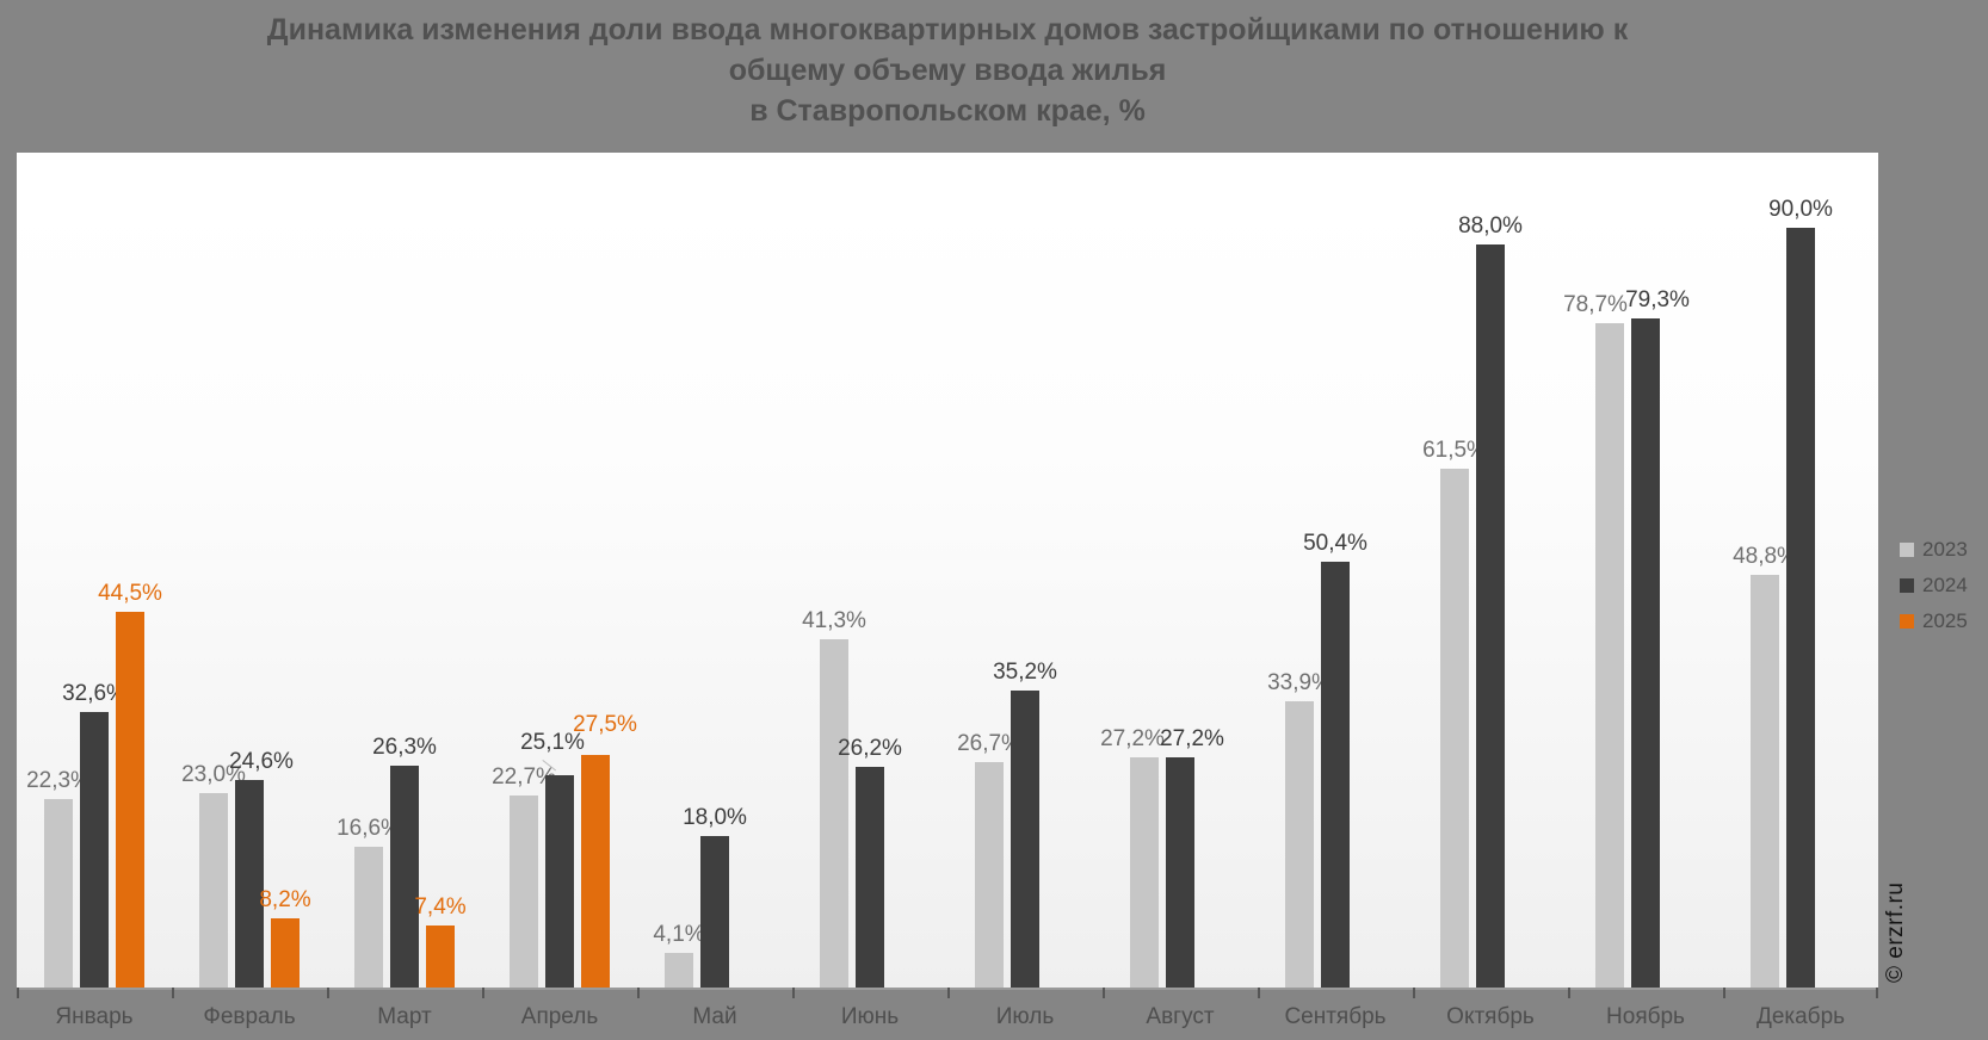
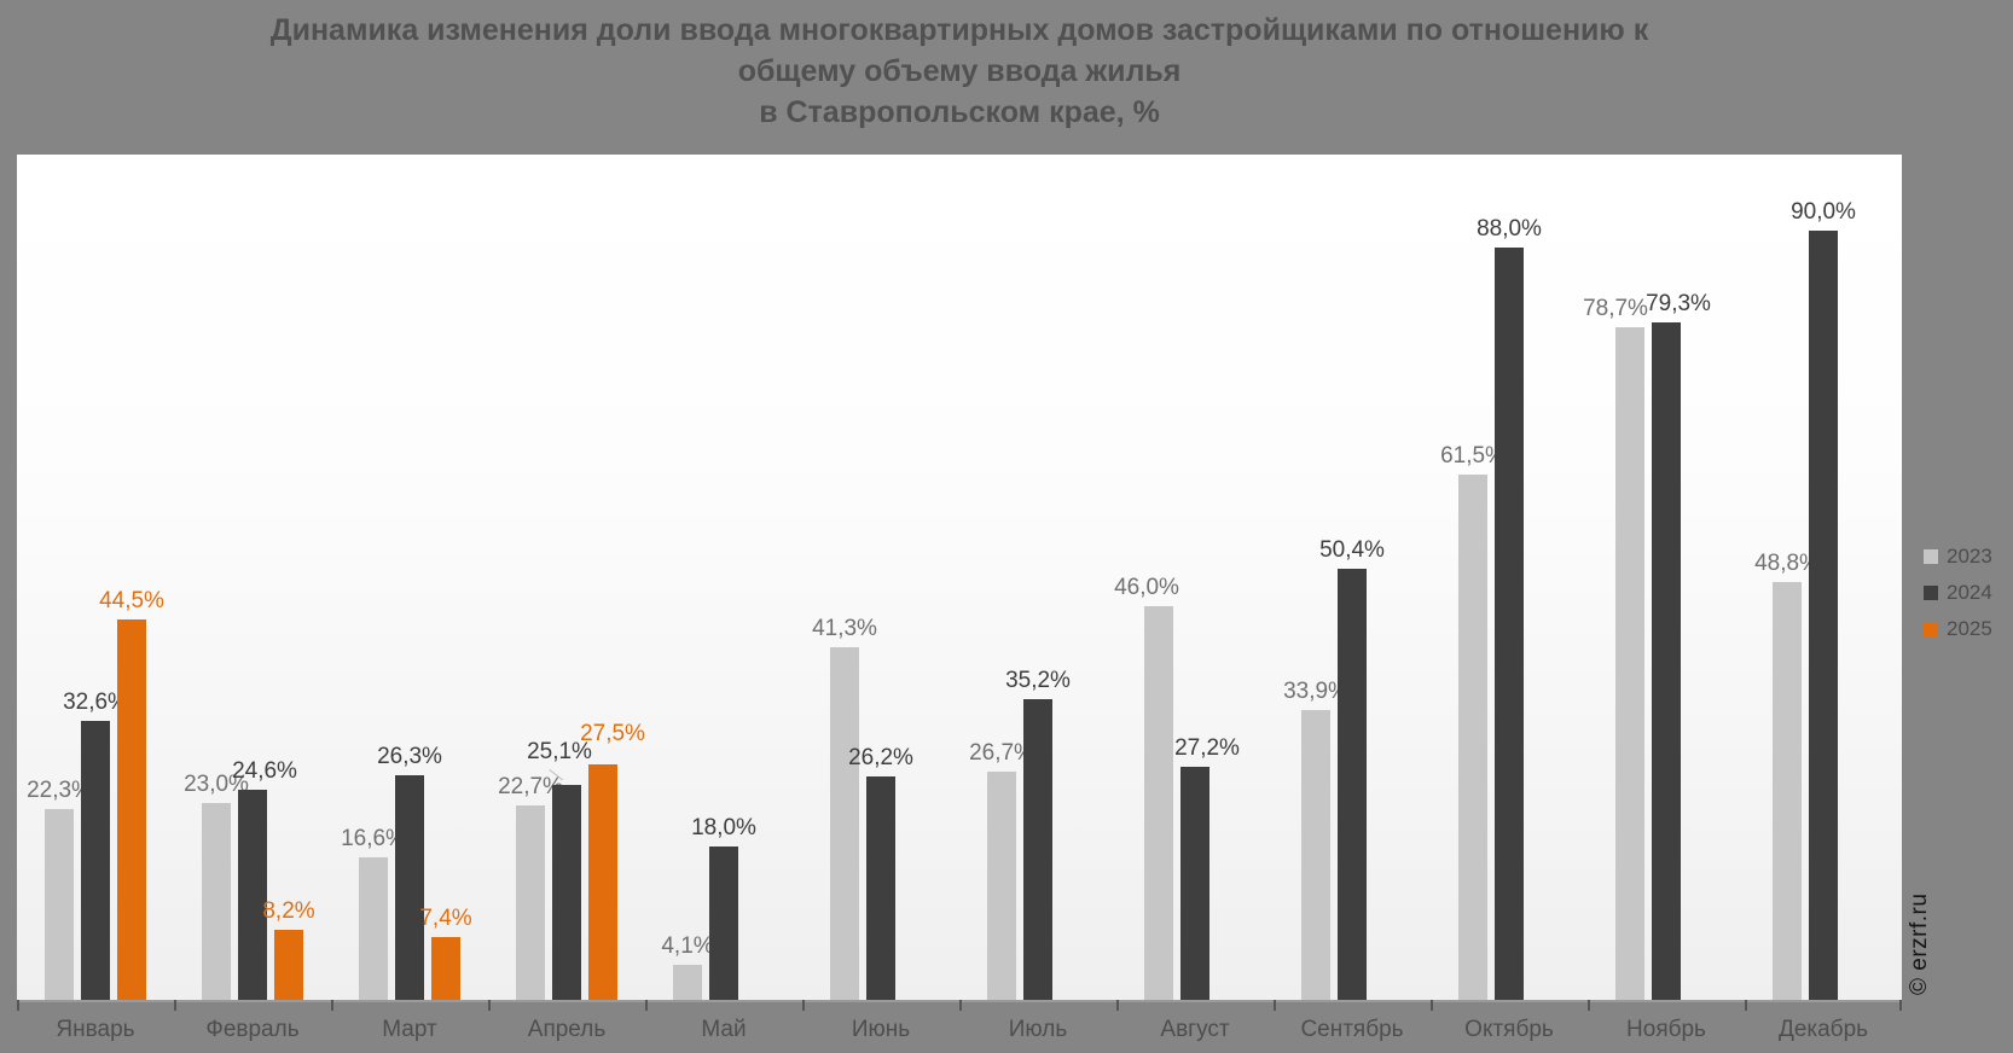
2023/Август: 27,2% -> 46,0%
